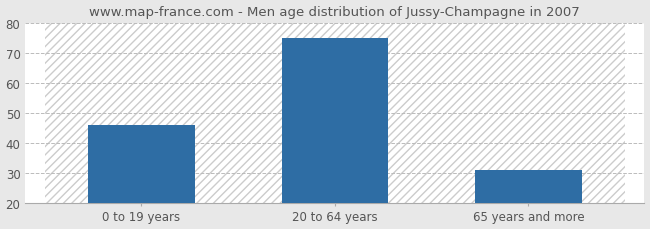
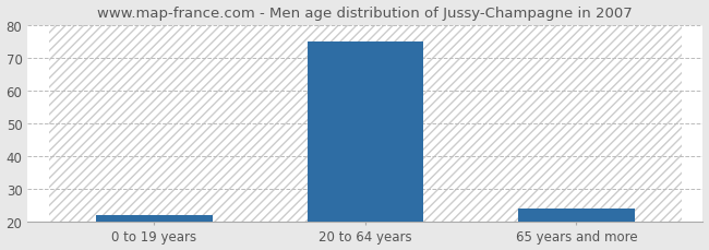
0 to 19 years: 46 -> 22
65 years and more: 31 -> 24
